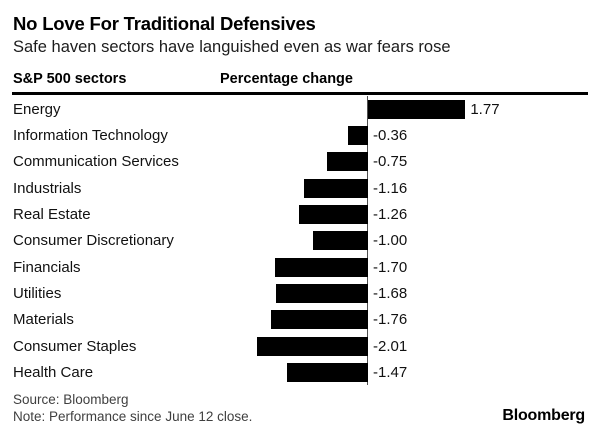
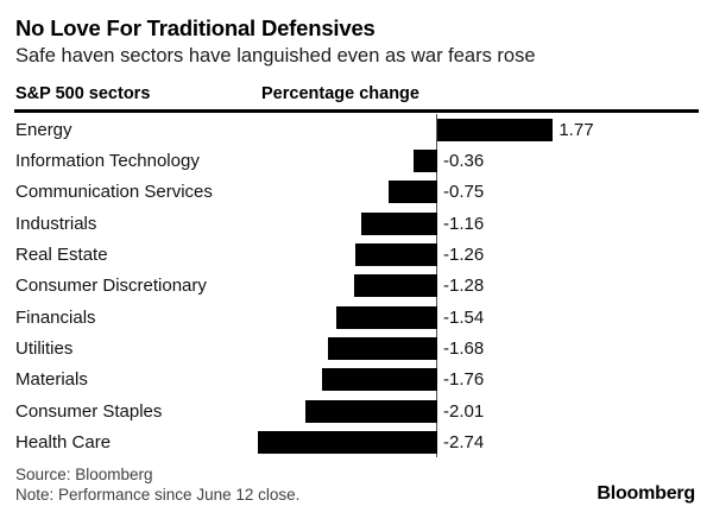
Consumer Discretionary: -1.00 -> -1.28
Financials: -1.70 -> -1.54
Health Care: -1.47 -> -2.74
